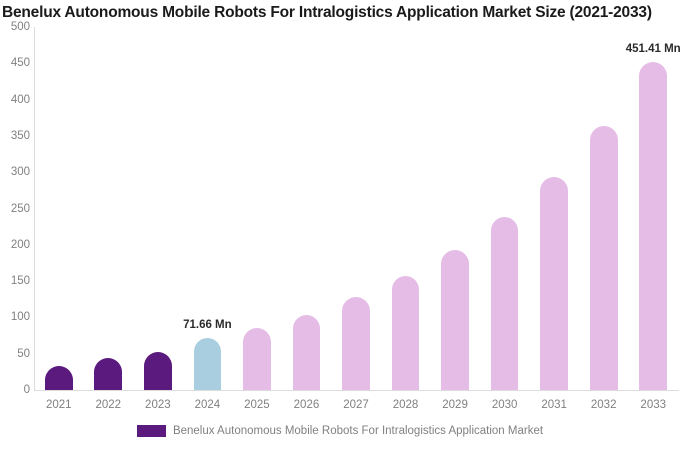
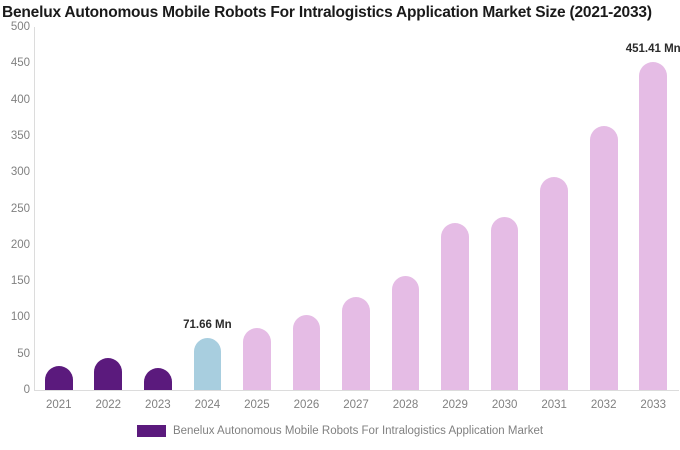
2023: 50 -> 30
2029: 190 -> 230
